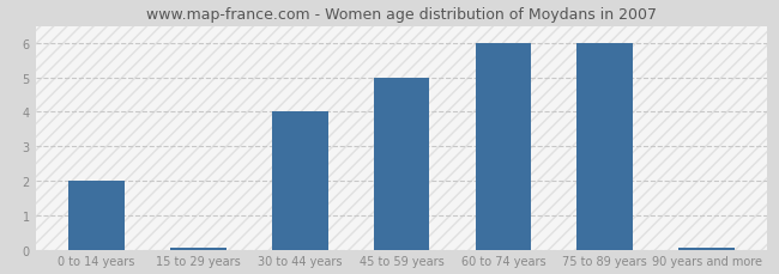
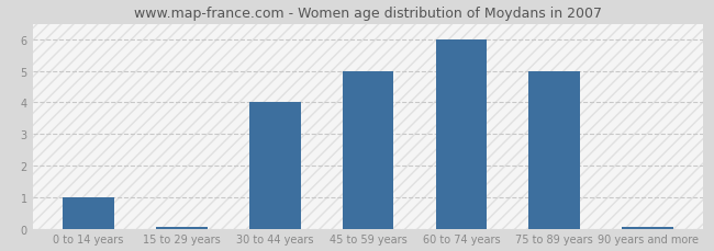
0 to 14 years: 2.00 -> 1.00
75 to 89 years: 6.00 -> 5.00
